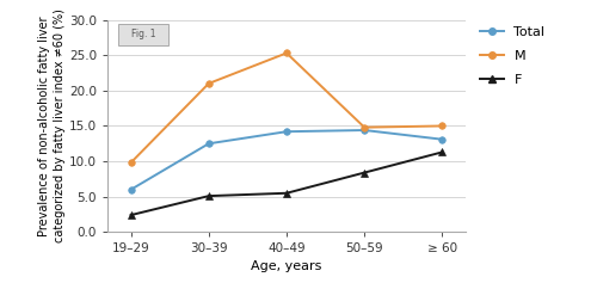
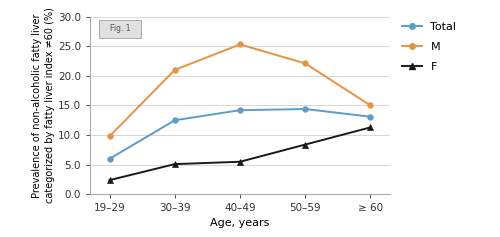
M/50–59: 14.8 -> 22.1
